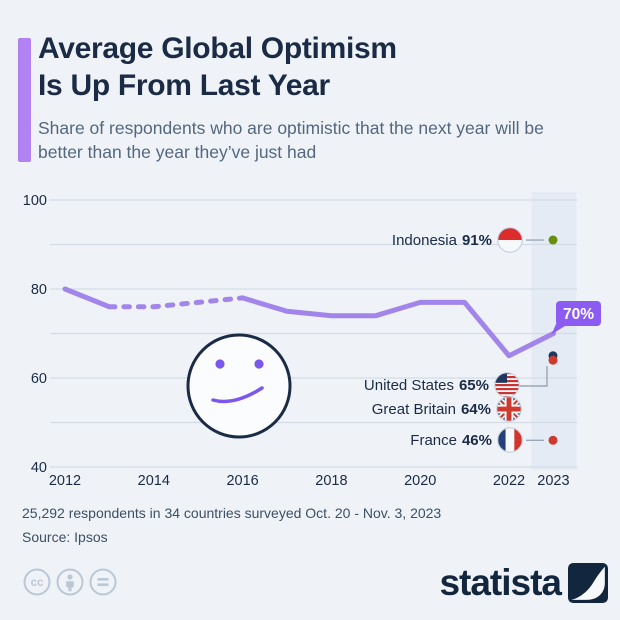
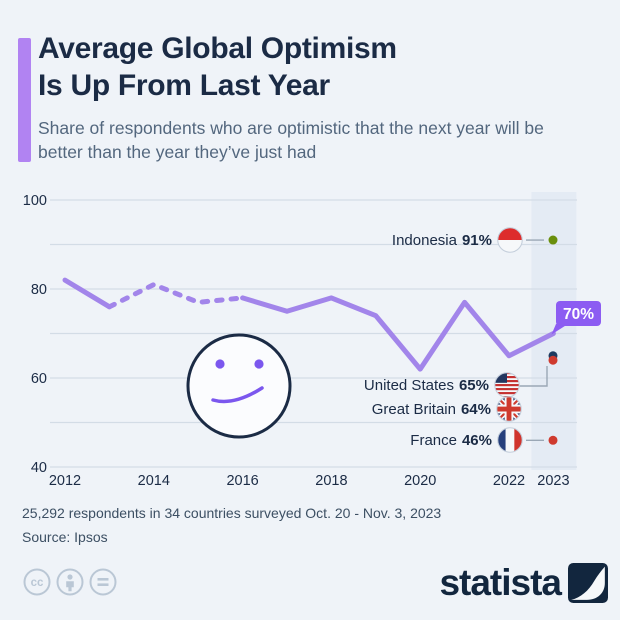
2012: 80 -> 82
2014: 76 -> 81
2018: 74 -> 78
2020: 77 -> 62
